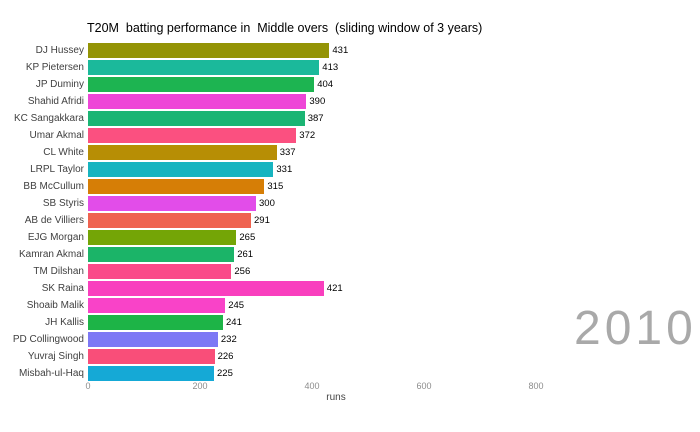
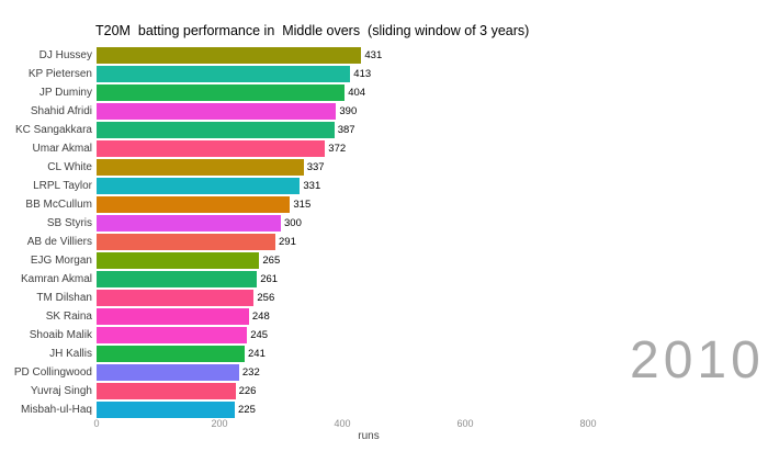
SK Raina: 421 -> 248
